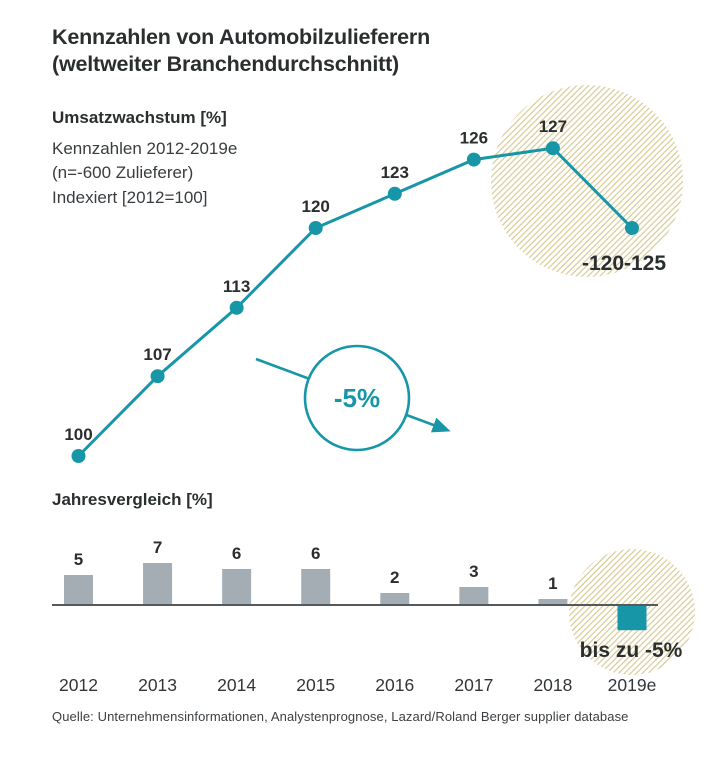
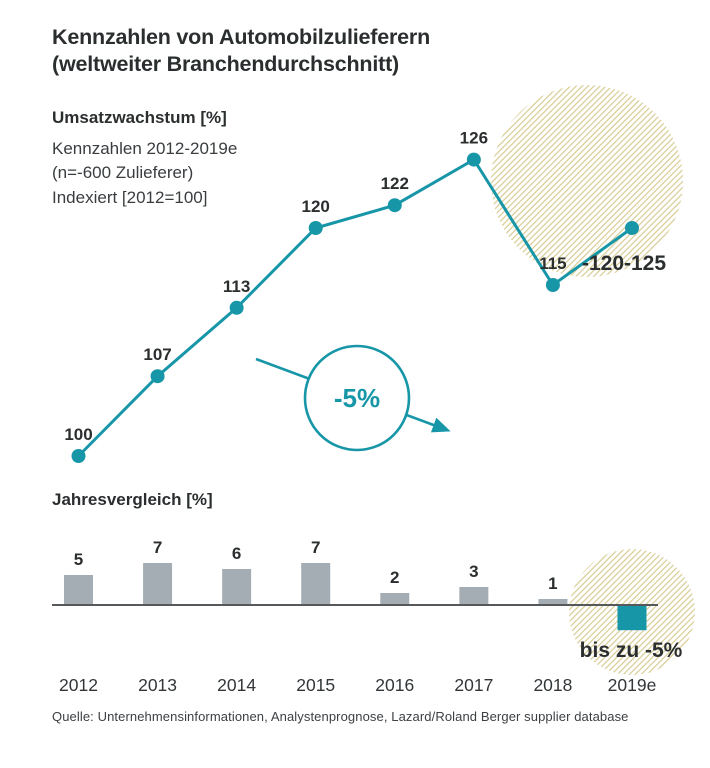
Umsatzwachstum [%]/2016: 123 -> 122
Umsatzwachstum [%]/2018: 127 -> 115
Jahresvergleich [%]/2015: 6 -> 7
